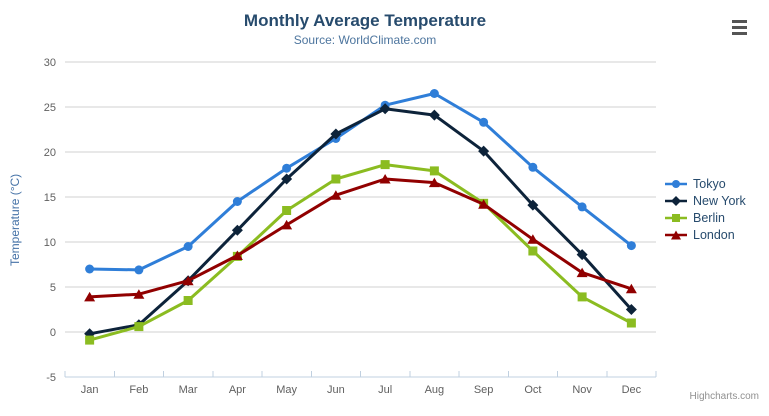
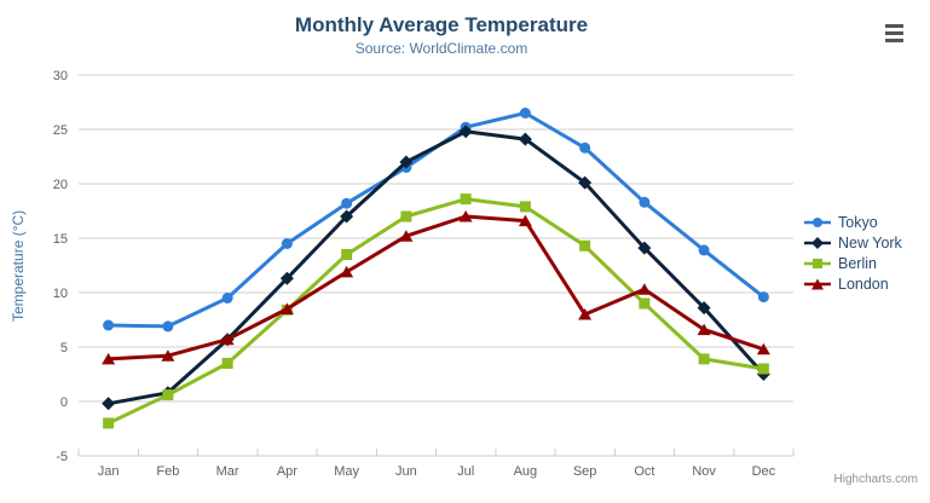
Berlin/Jan: -1 -> -2
London/Sep: 14 -> 8
Berlin/Dec: 1 -> 3
